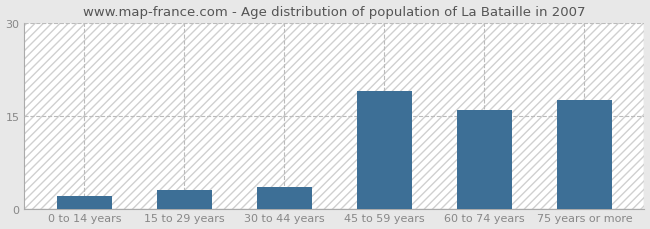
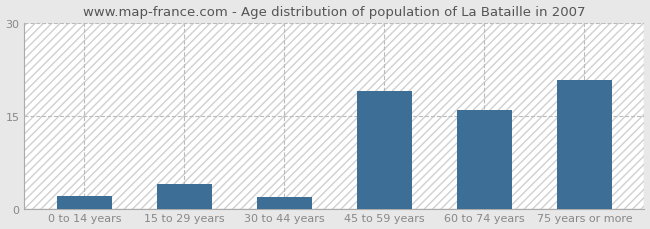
15 to 29 years: 3.0 -> 4.0
30 to 44 years: 3.5 -> 1.8
75 years or more: 17.5 -> 20.8
